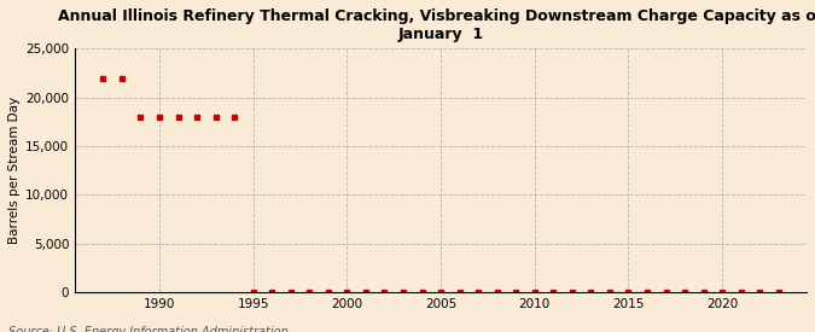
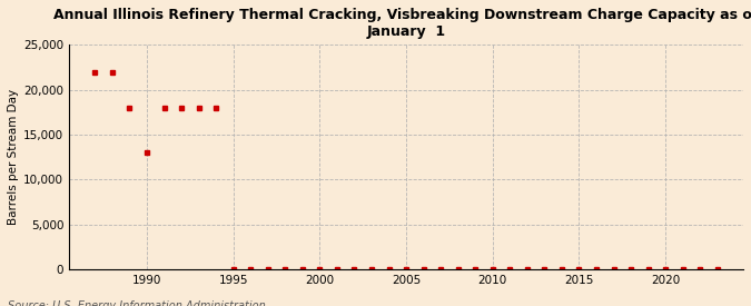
1990: 18,000 -> 13,000
